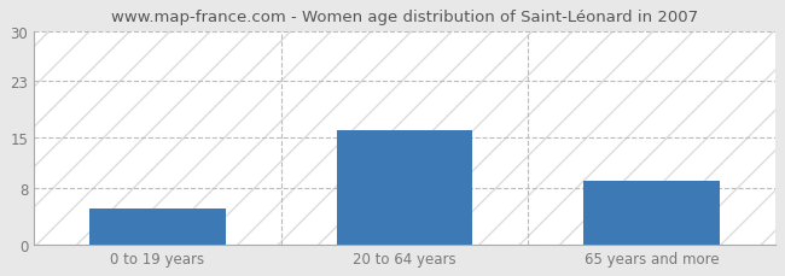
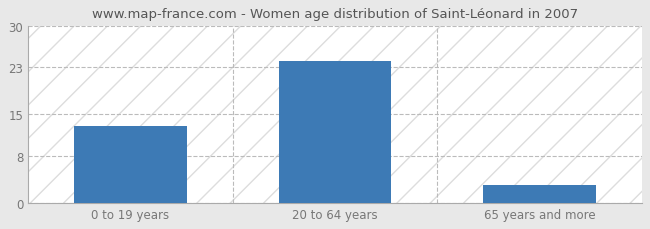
0 to 19 years: 5 -> 13
20 to 64 years: 16 -> 24
65 years and more: 9 -> 3
